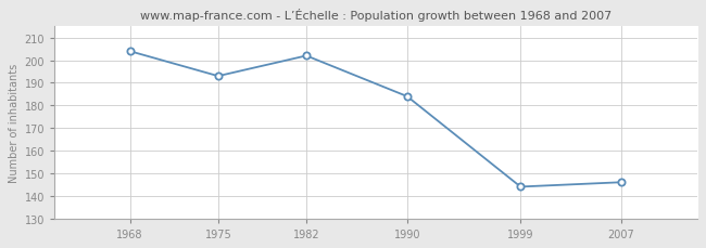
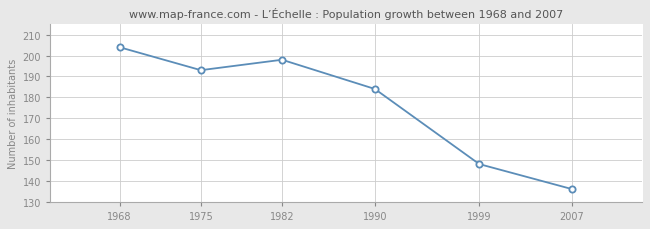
1982: 202 -> 198
1999: 144 -> 148
2007: 146 -> 136
